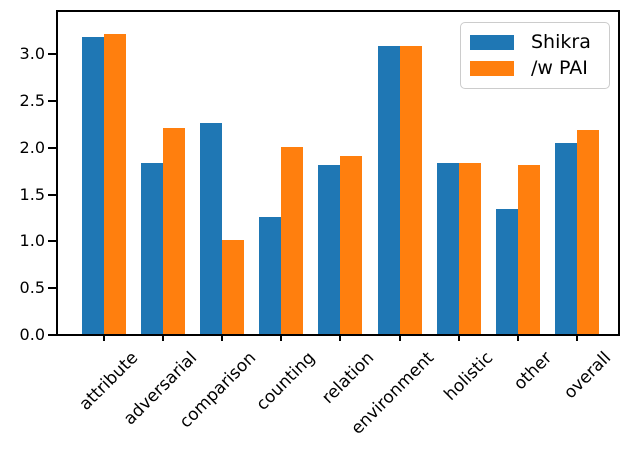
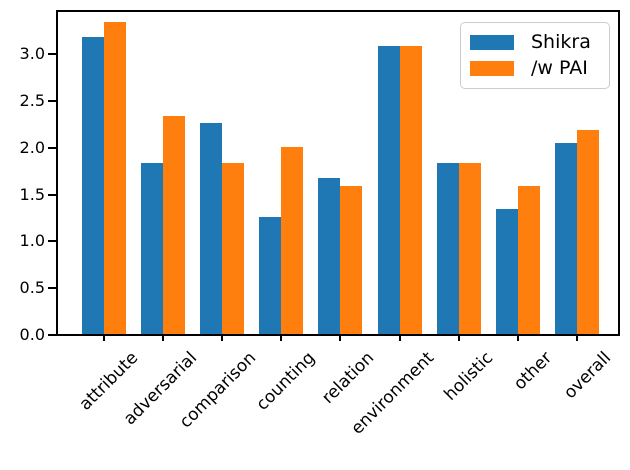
/w PAI/attribute: 3.2 -> 3.3
/w PAI/adversarial: 2.2 -> 2.3
/w PAI/comparison: 1.0 -> 1.8
Shikra/relation: 1.8 -> 1.7
/w PAI/relation: 1.9 -> 1.6
/w PAI/other: 1.8 -> 1.6
